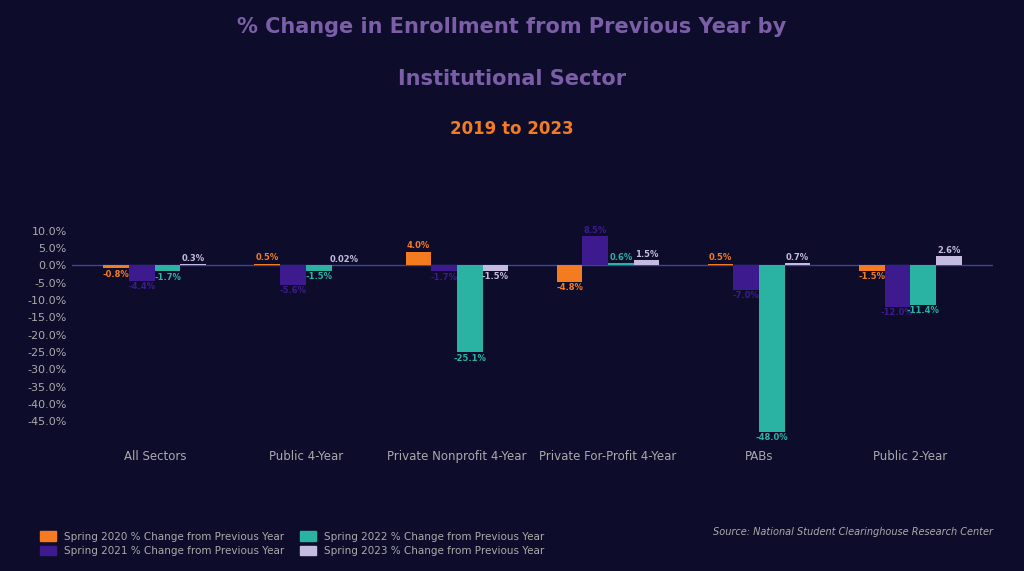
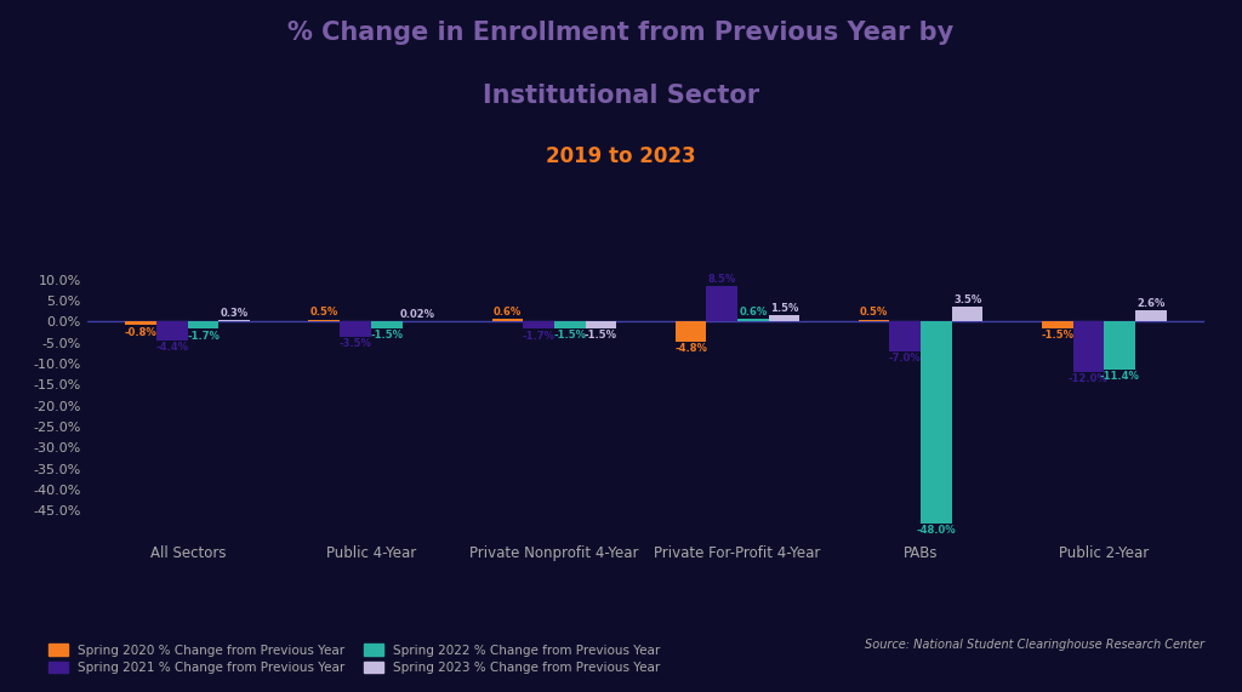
Spring 2021 % Change from Previous Year/Public 4-Year: -5.6% -> -3.5%
Spring 2020 % Change from Previous Year/Private Nonprofit 4-Year: 4.0% -> 0.6%
Spring 2022 % Change from Previous Year/Private Nonprofit 4-Year: -25.1% -> -1.5%
Spring 2023 % Change from Previous Year/PABs: 0.7% -> 3.5%
